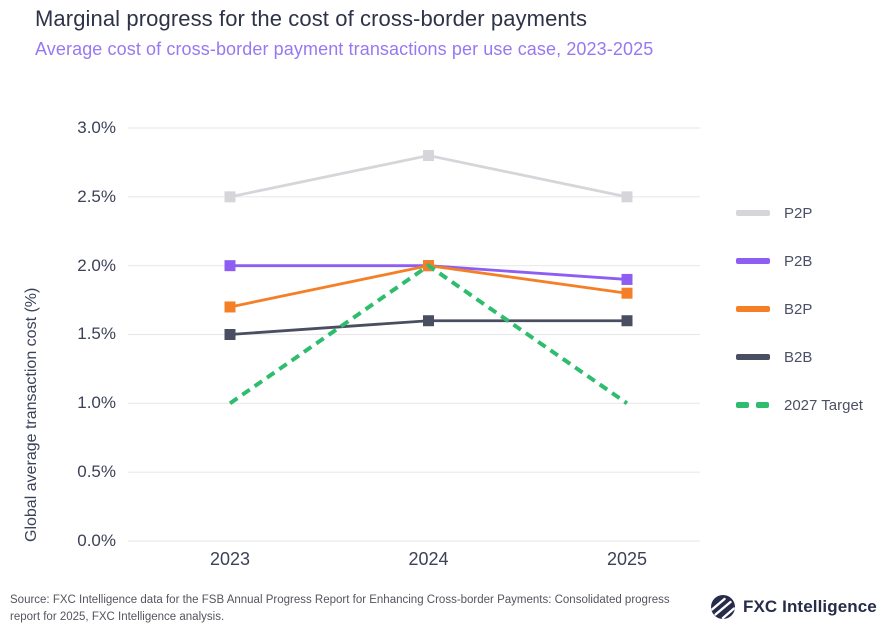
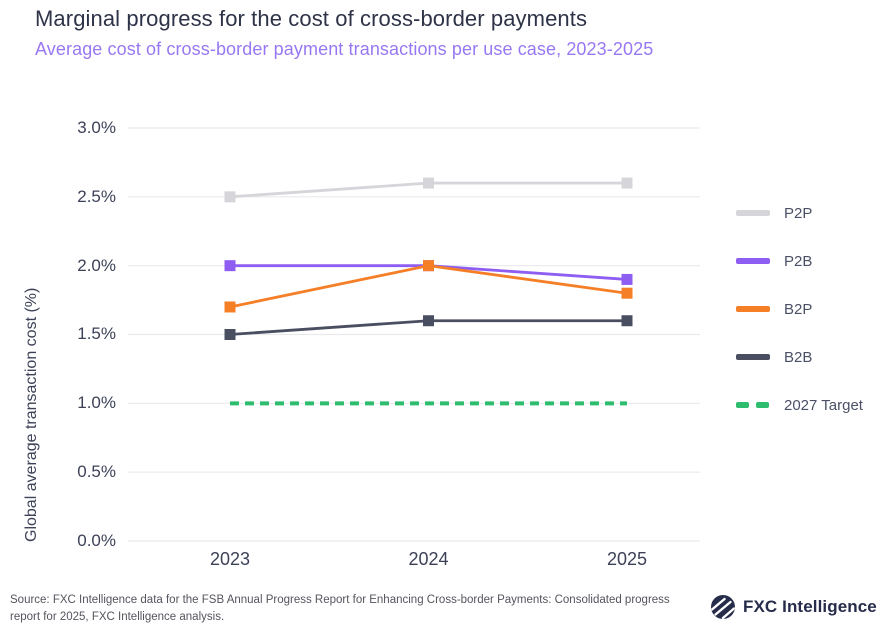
P2P/2024: 2.8% -> 2.6%
2027 Target/2024: 2% -> 1%
P2P/2025: 2.5% -> 2.6%
